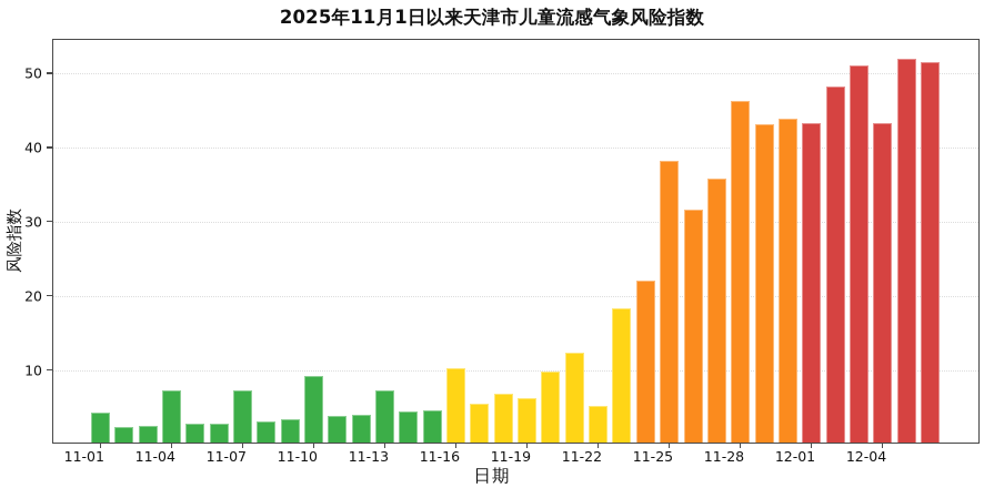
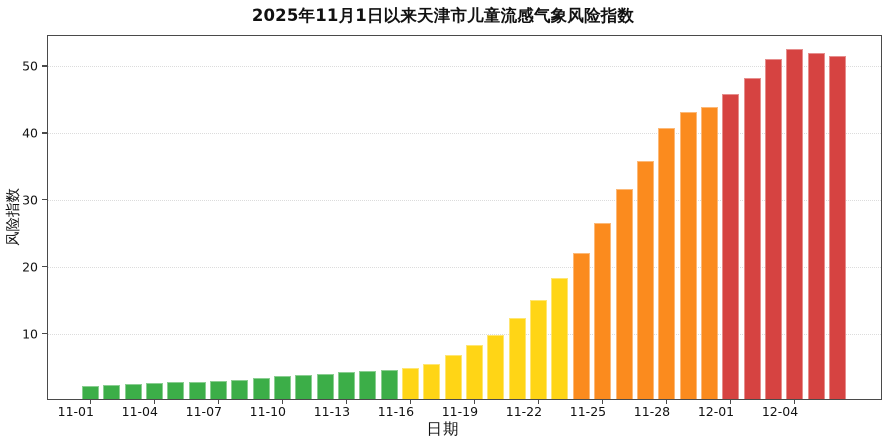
11-01: 4 -> 2
11-04: 7 -> 2
11-07: 7 -> 3
11-10: 9 -> 3
11-13: 7 -> 4
11-16: 10 -> 5
11-19: 6 -> 8
11-22: 5 -> 15
11-25: 38 -> 26
11-28: 46 -> 40
12-01: 43 -> 46
12-04: 43 -> 52
